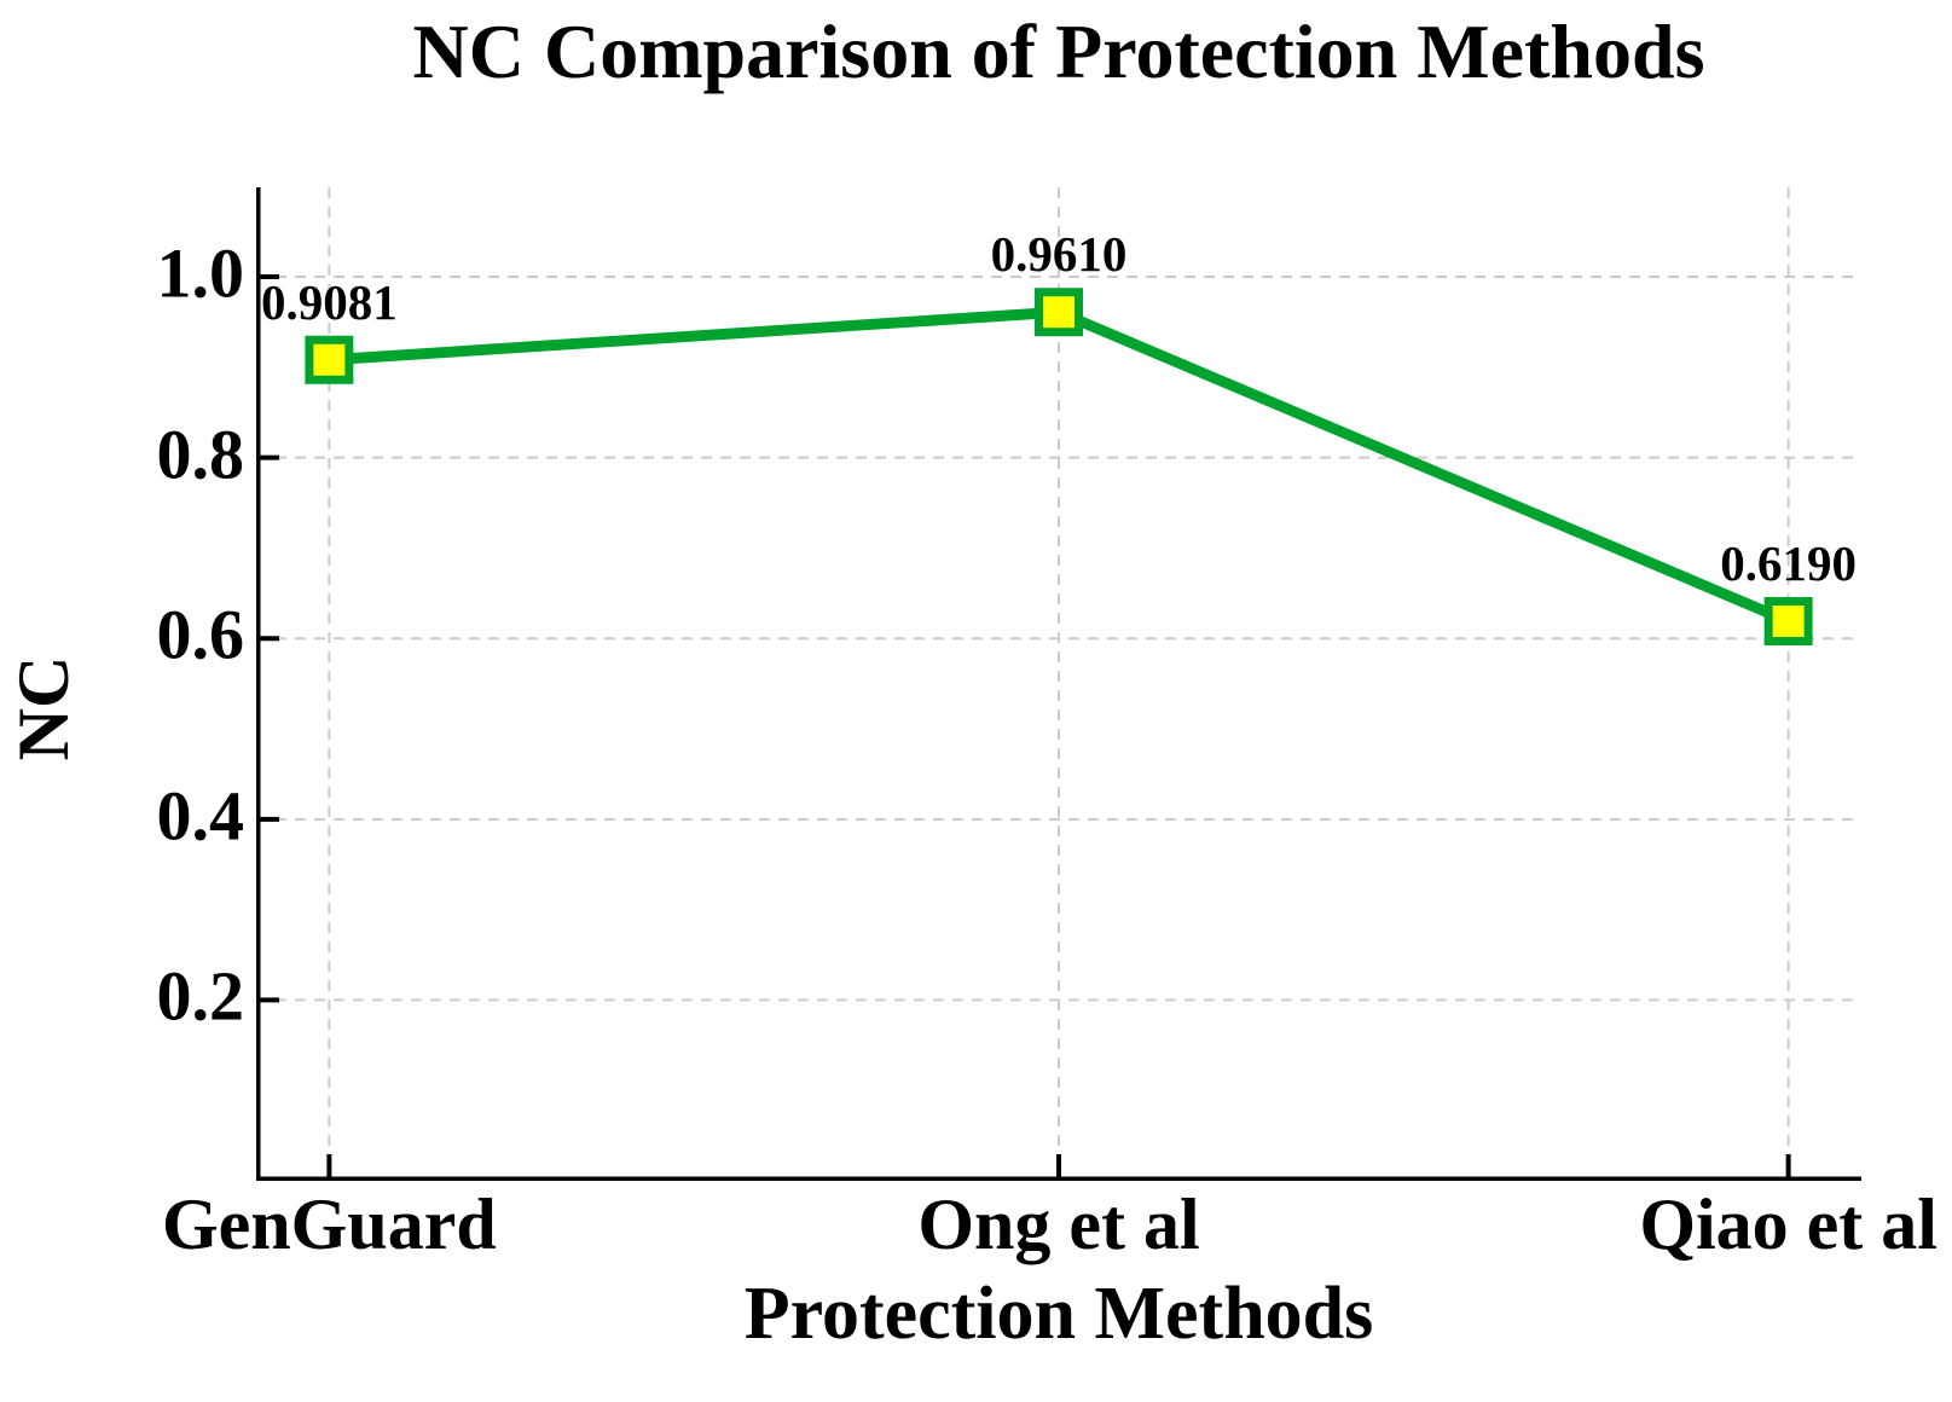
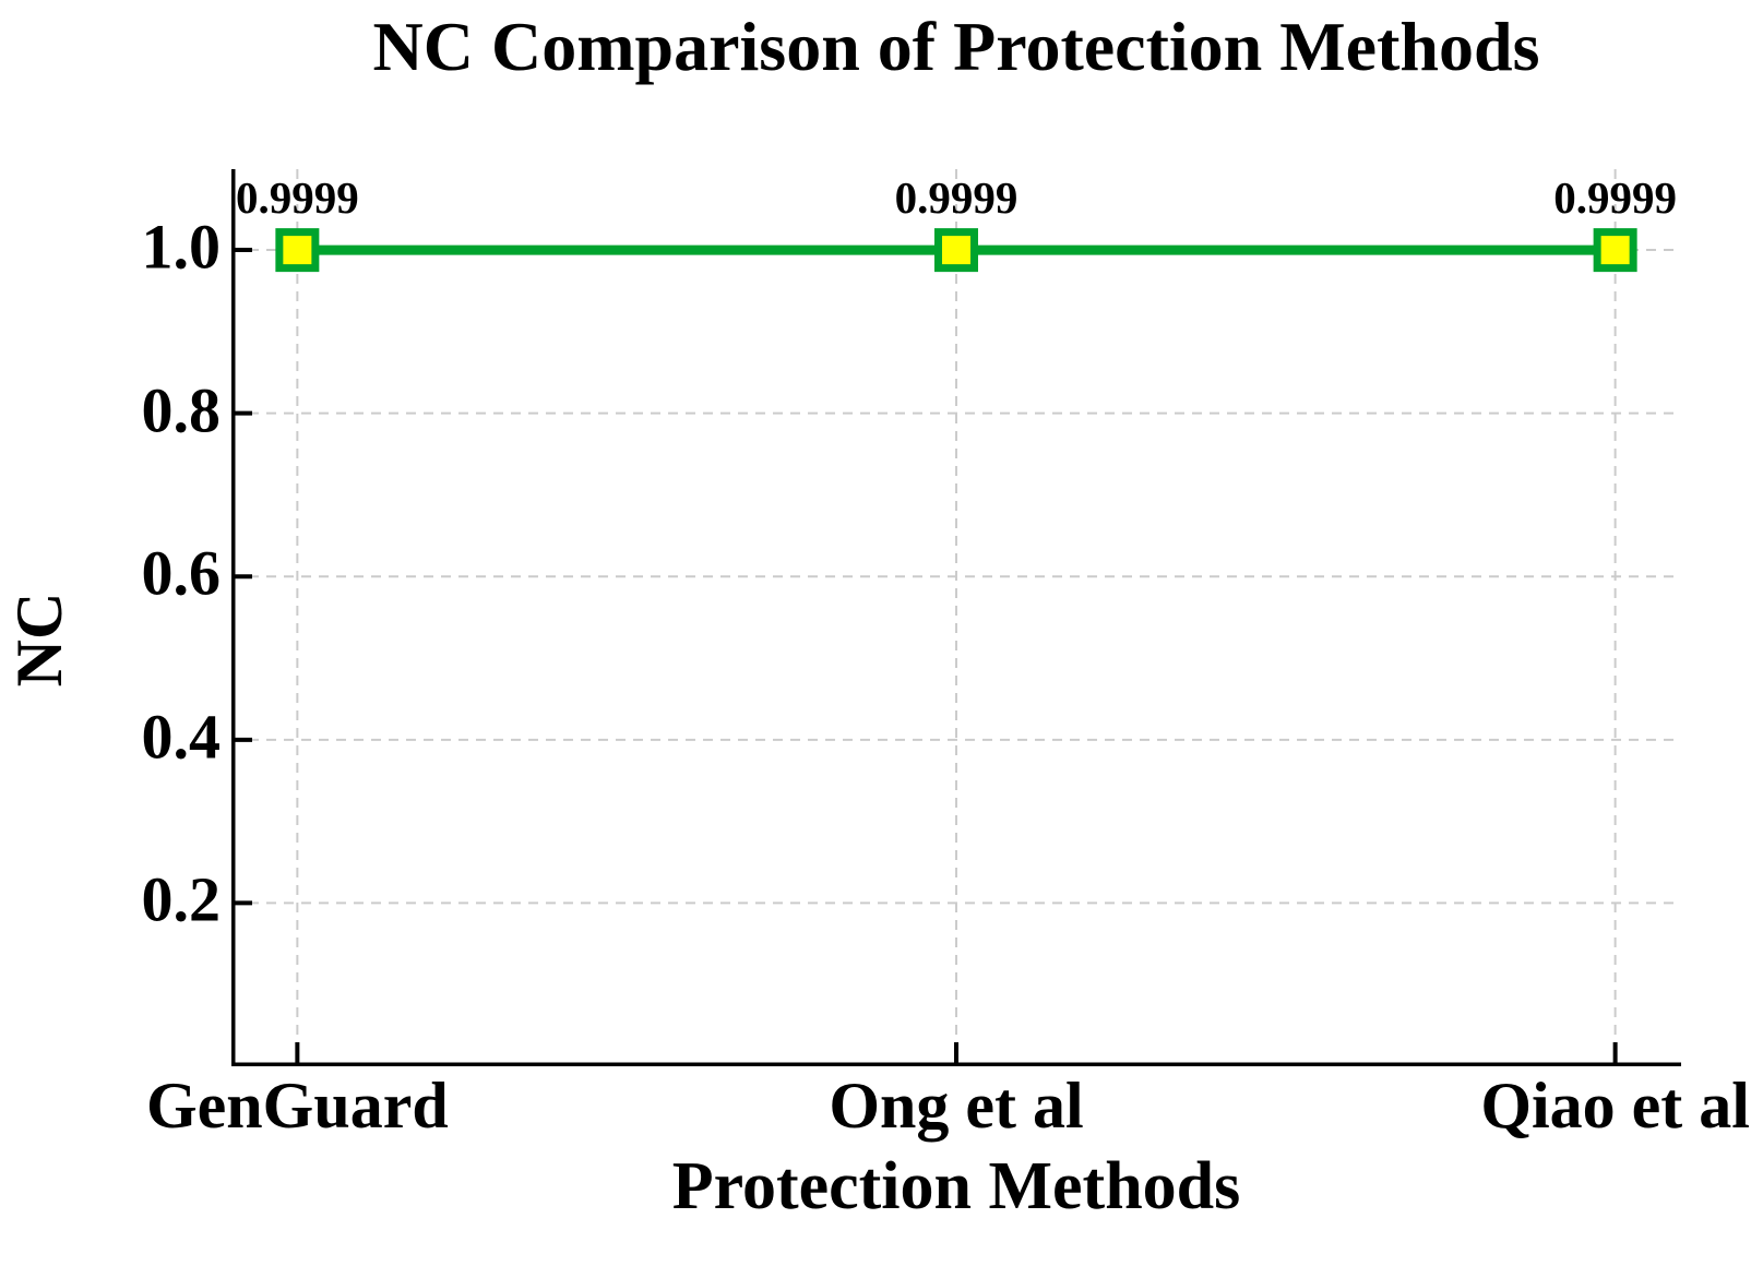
GenGuard: 0.9081 -> 0.9999
Ong et al: 0.9610 -> 0.9999
Qiao et al: 0.6190 -> 0.9999
